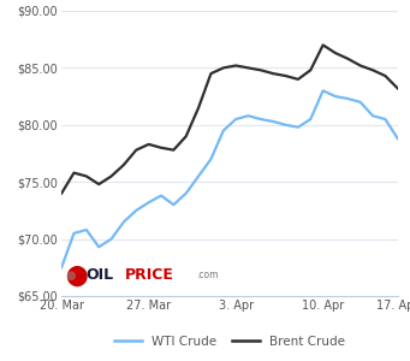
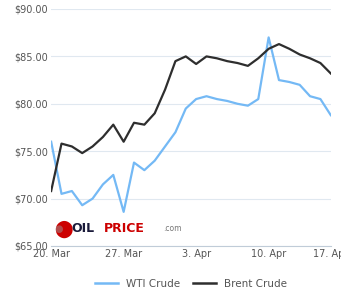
WTI Crude/20. Mar: $67.5 -> $76.0
Brent Crude/20. Mar: $74.0 -> $70.8
WTI Crude/27. Mar: $73.2 -> $68.6
Brent Crude/27. Mar: $78.3 -> $76.0
Brent Crude/3. Apr: $85.2 -> $84.2
WTI Crude/10. Apr: $83.0 -> $87.0
Brent Crude/10. Apr: $87.0 -> $85.8
